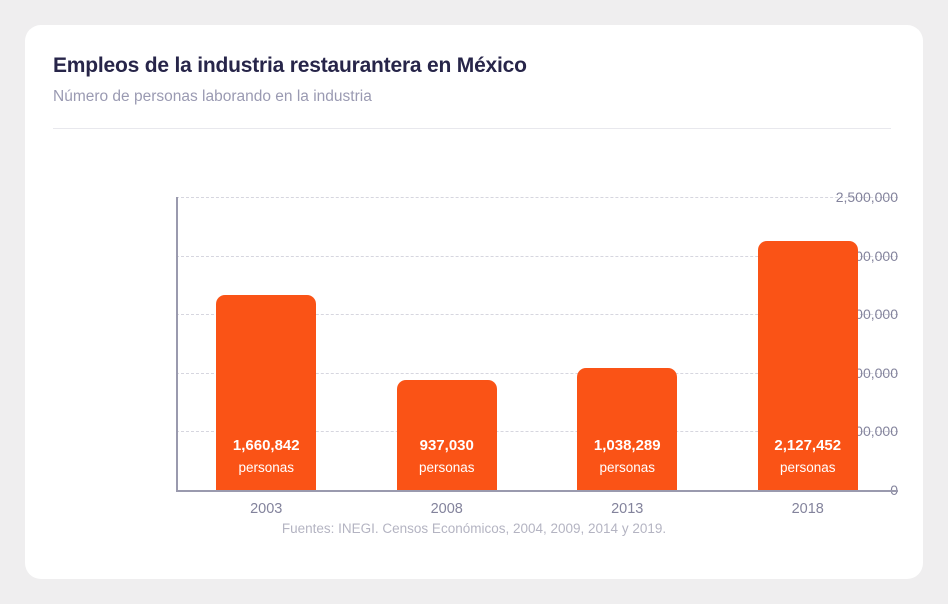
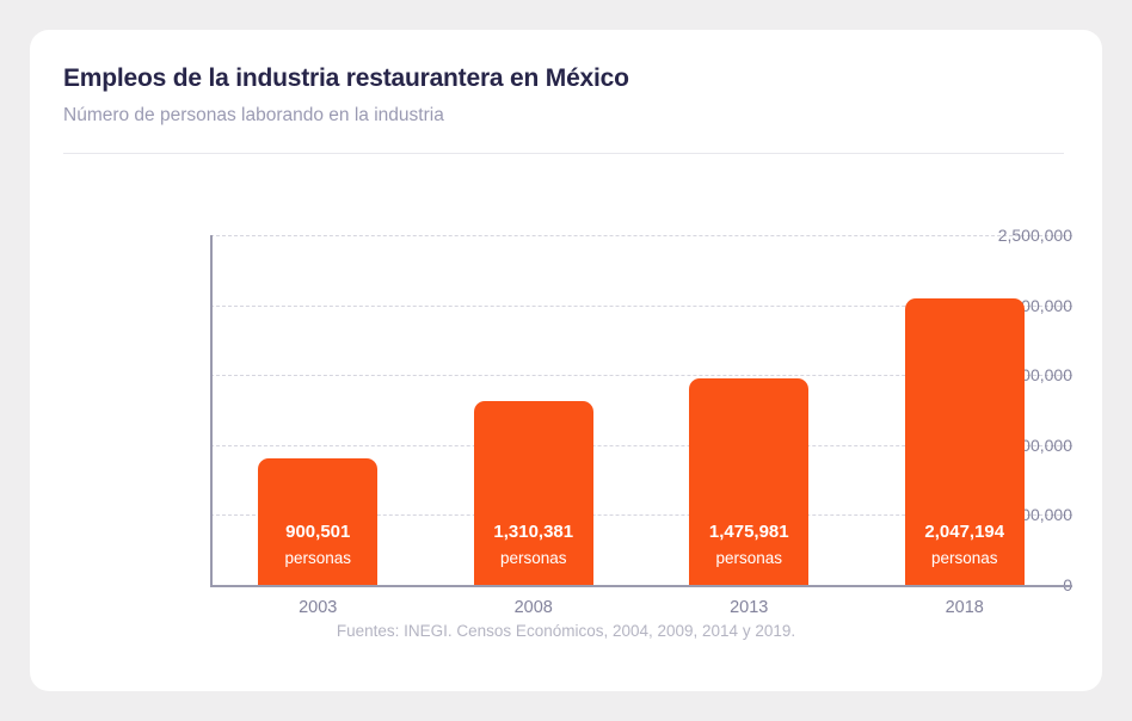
2003: 1,660,842 -> 900,501
2008: 937,030 -> 1,310,381
2013: 1,038,289 -> 1,475,981
2018: 2,127,452 -> 2,047,194
